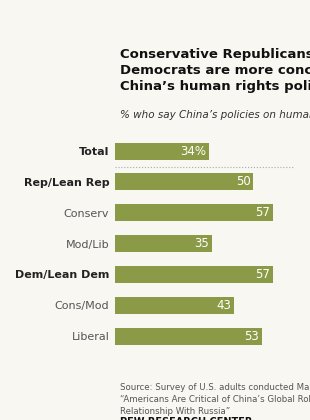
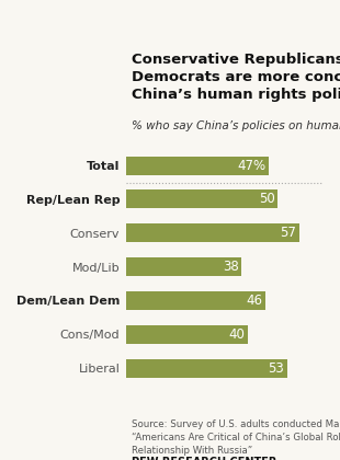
Total: 34% -> 47%
Mod/Lib: 35 -> 38
Dem/Lean Dem: 57 -> 46
Cons/Mod: 43 -> 40
